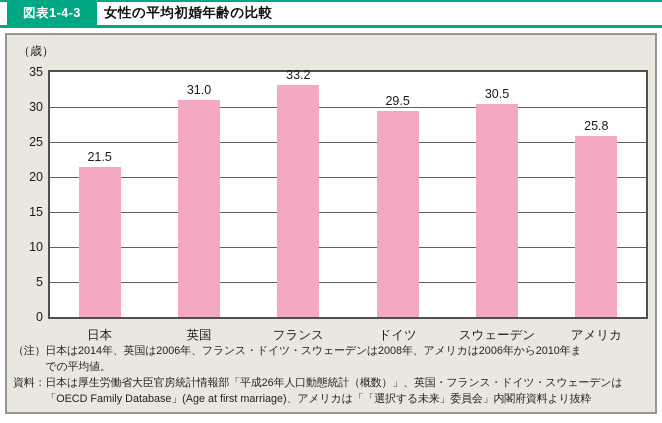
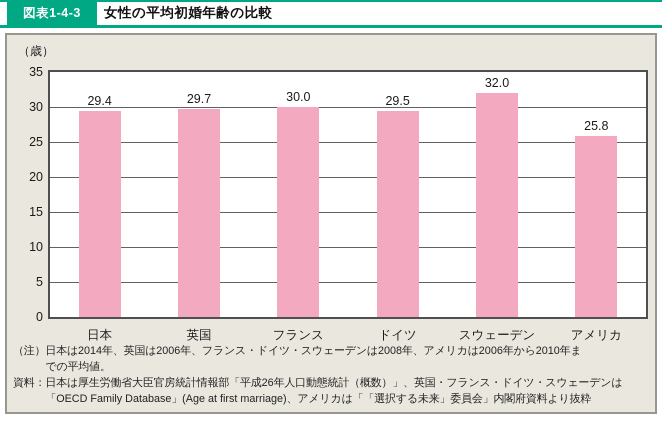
日本: 21.5 -> 29.4
英国: 31.0 -> 29.7
フランス: 33.2 -> 30.0
スウェーデン: 30.5 -> 32.0
